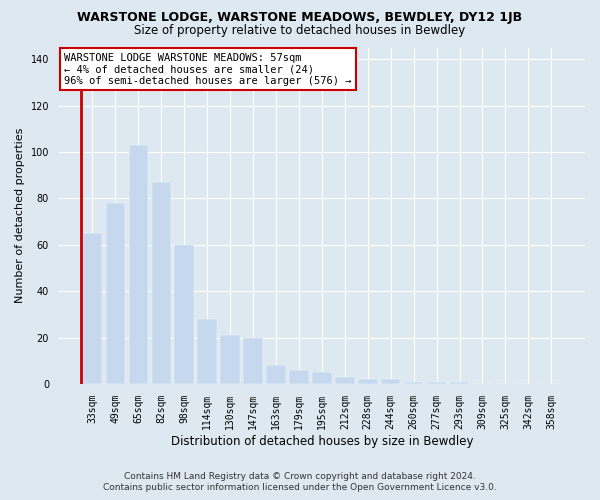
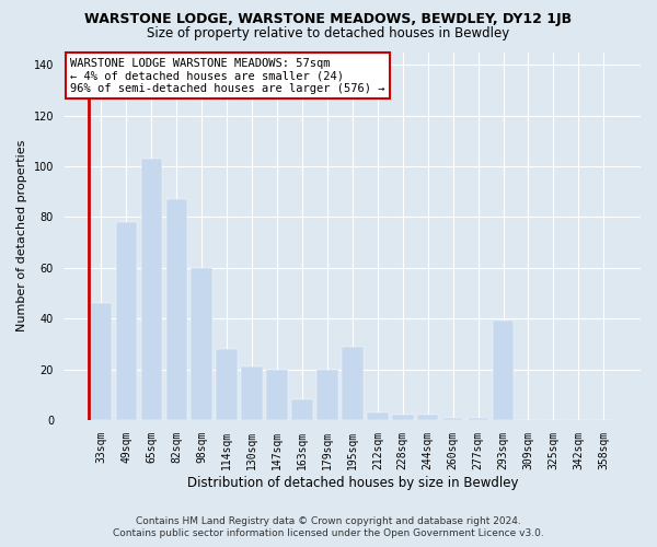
33sqm: 65 -> 46
179sqm: 6 -> 20
195sqm: 5 -> 29
293sqm: 1 -> 39
